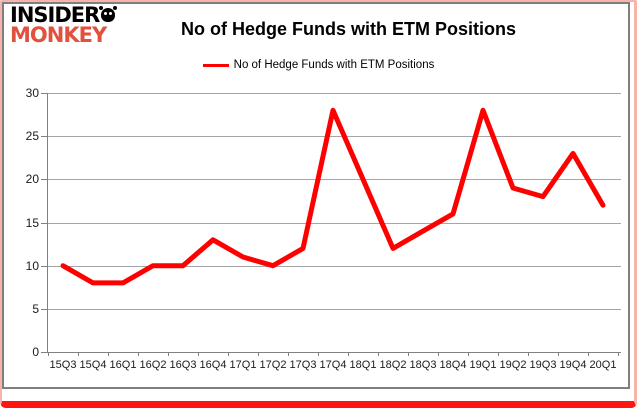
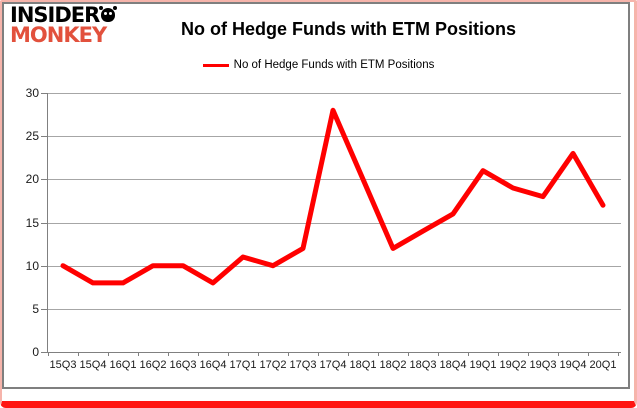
16Q4: 13 -> 8
19Q1: 28 -> 21
